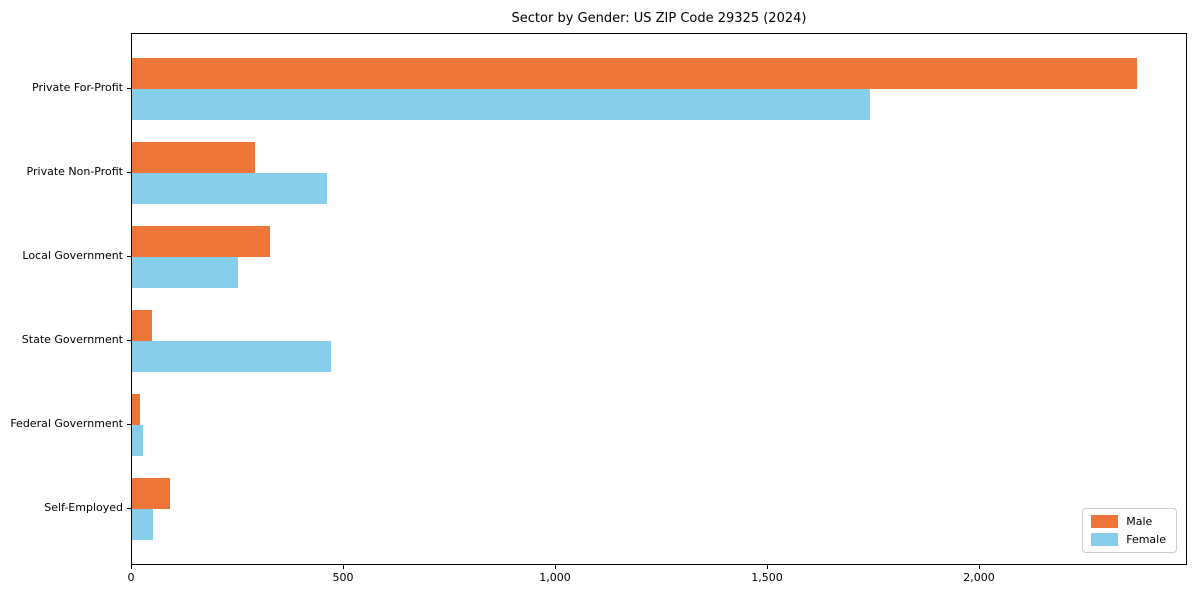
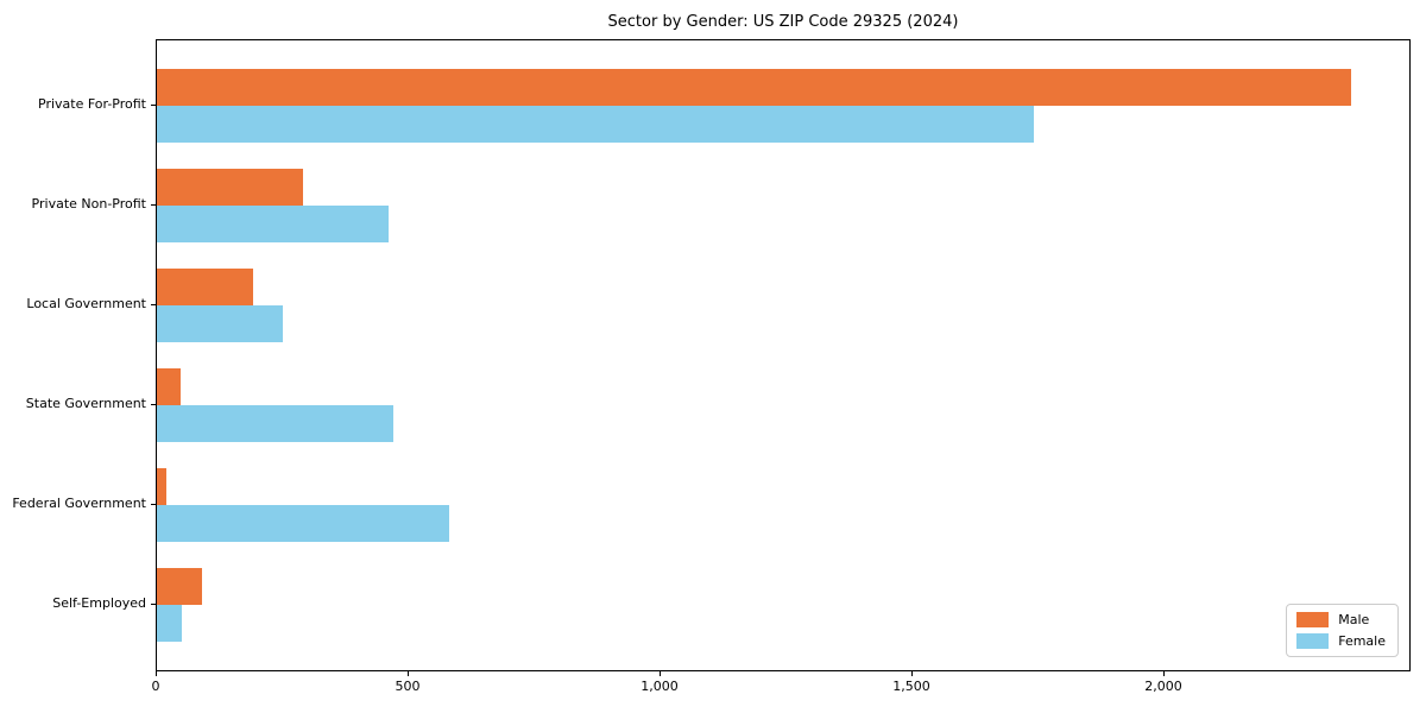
Male/Local Government: 320 -> 190
Female/Federal Government: 20 -> 580
